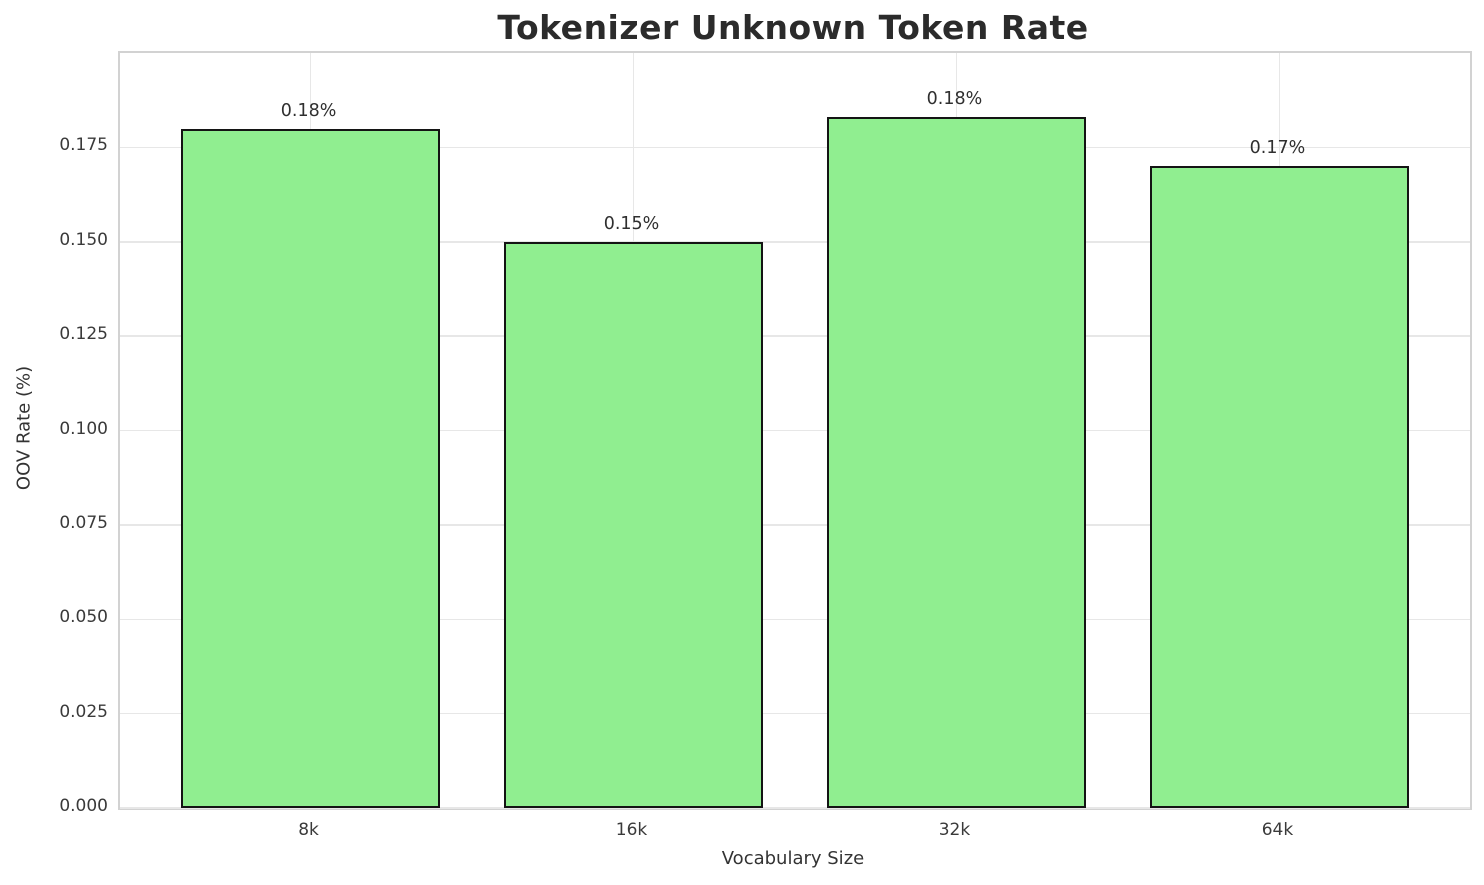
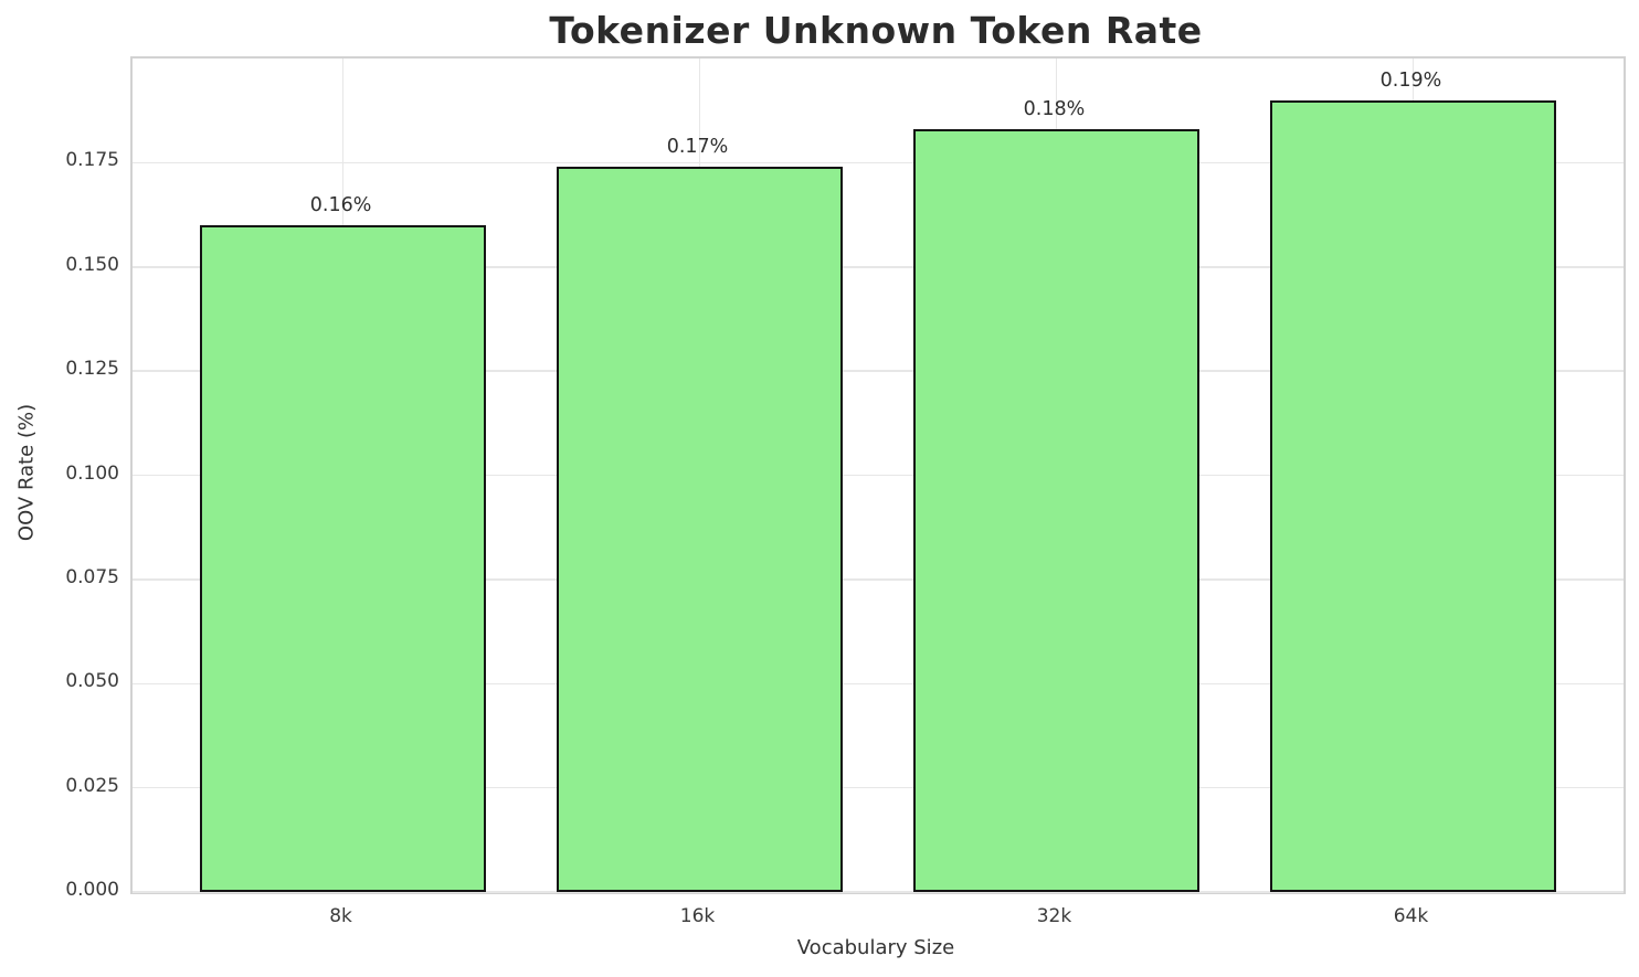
8k: 0.18% -> 0.16%
16k: 0.15% -> 0.17%
64k: 0.17% -> 0.19%
